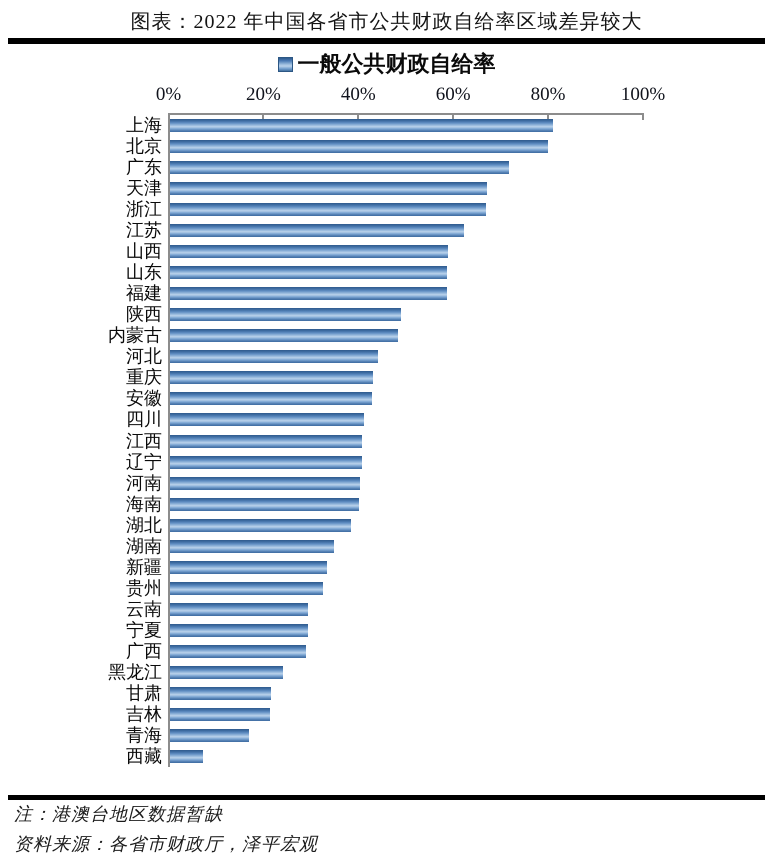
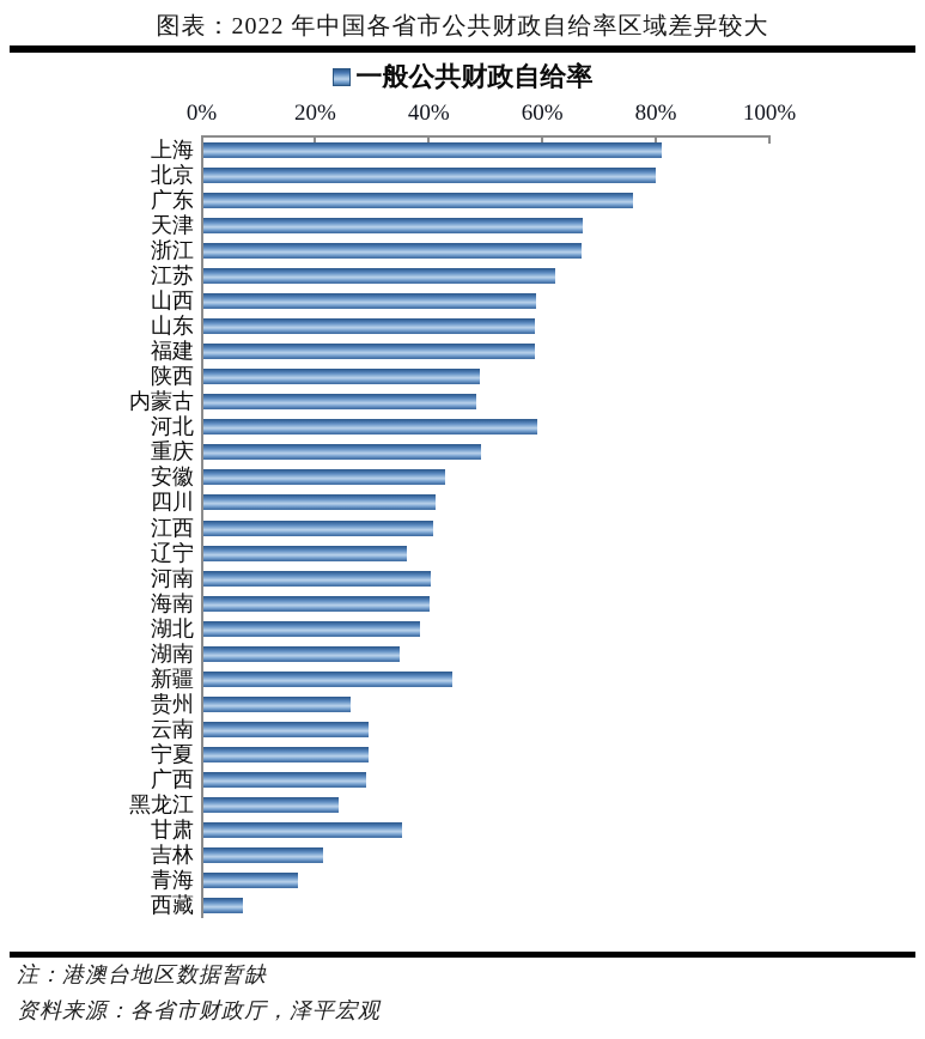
广东: 72% -> 76%
河北: 44% -> 59%
重庆: 43% -> 49%
辽宁: 40% -> 36%
新疆: 33% -> 44%
贵州: 32% -> 26%
甘肃: 21% -> 35%
